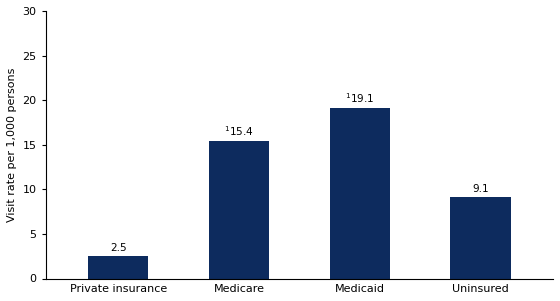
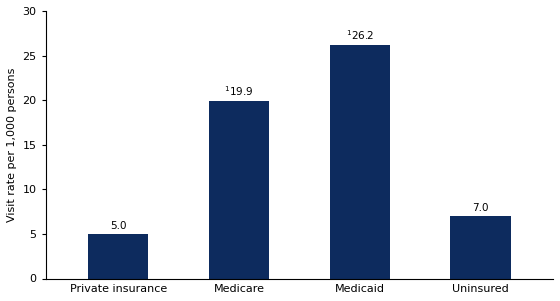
Private insurance: 2.5 -> 5.0
Medicare: 15.4 -> 19.9
Medicaid: 19.1 -> 26.2
Uninsured: 9.1 -> 7.0
